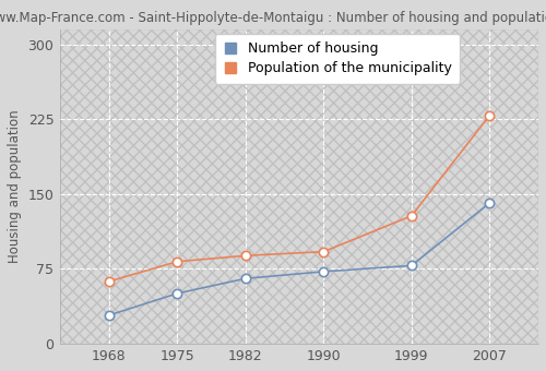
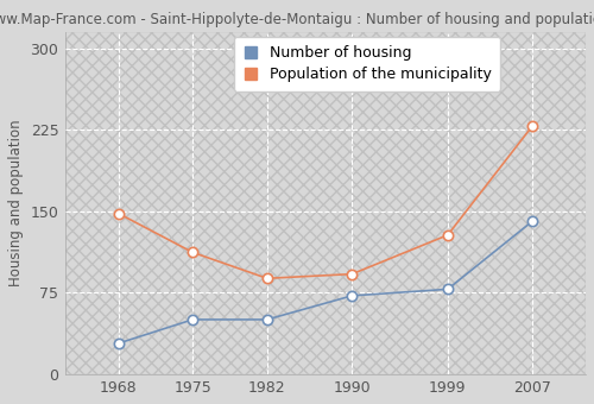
Population of the municipality/1968: 62 -> 148
Population of the municipality/1975: 82 -> 112
Number of housing/1982: 65 -> 50
